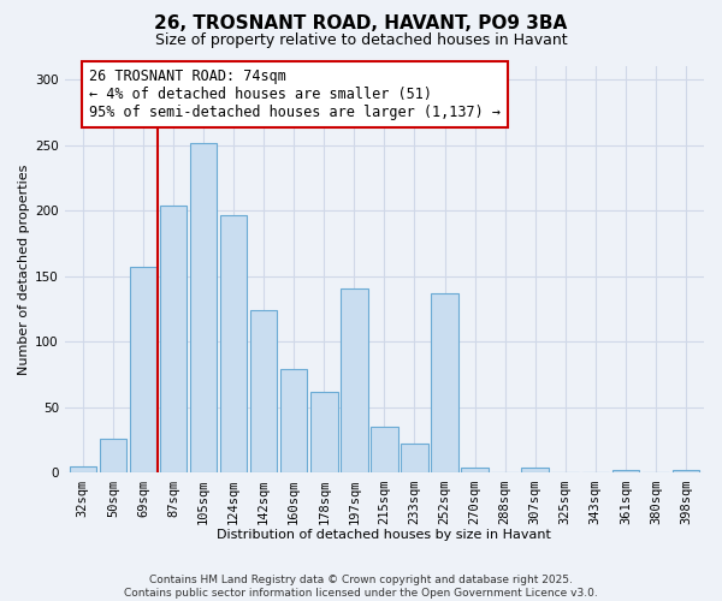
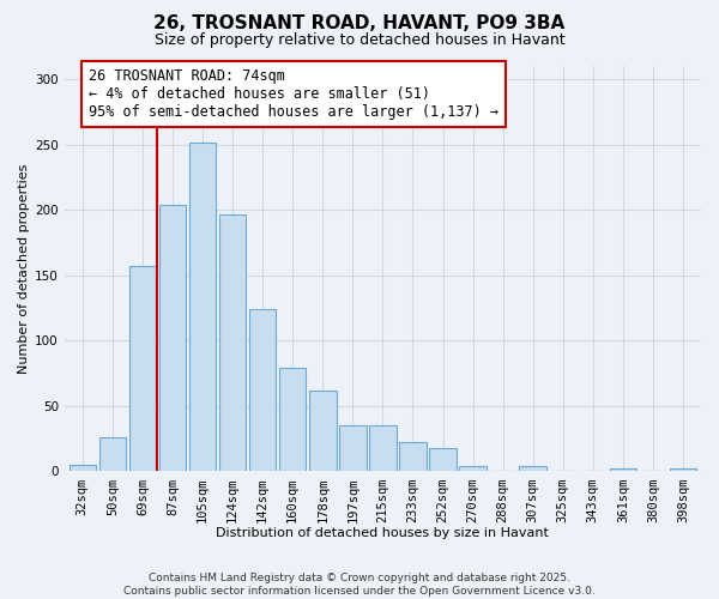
197sqm: 141 -> 35
252sqm: 137 -> 18
